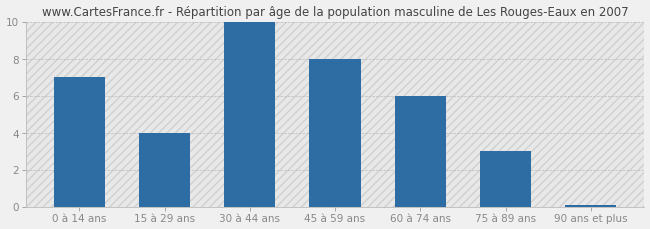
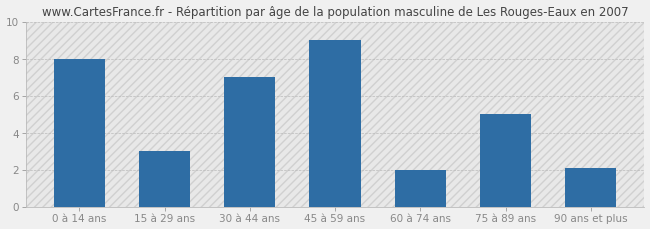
0 à 14 ans: 7.0 -> 8.0
15 à 29 ans: 4.0 -> 3.0
30 à 44 ans: 10.0 -> 7.0
45 à 59 ans: 8.0 -> 9.0
60 à 74 ans: 6.0 -> 2.0
75 à 89 ans: 3.0 -> 5.0
90 ans et plus: 0.1 -> 2.1
